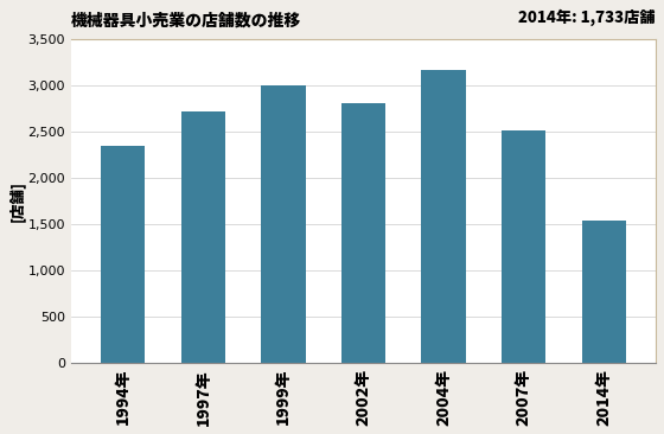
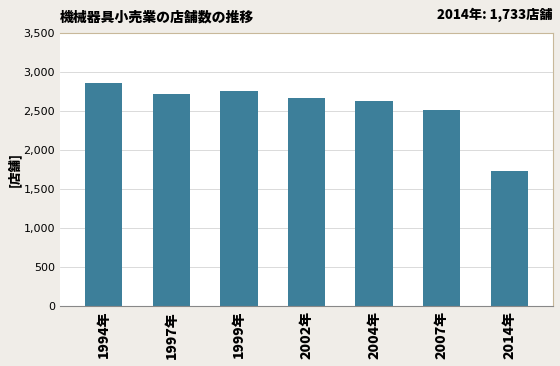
1994年: 2,340 -> 2,860
1999年: 3,000 -> 2,750
2002年: 2,800 -> 2,670
2004年: 3,160 -> 2,620
2014年: 1,540 -> 1,730
